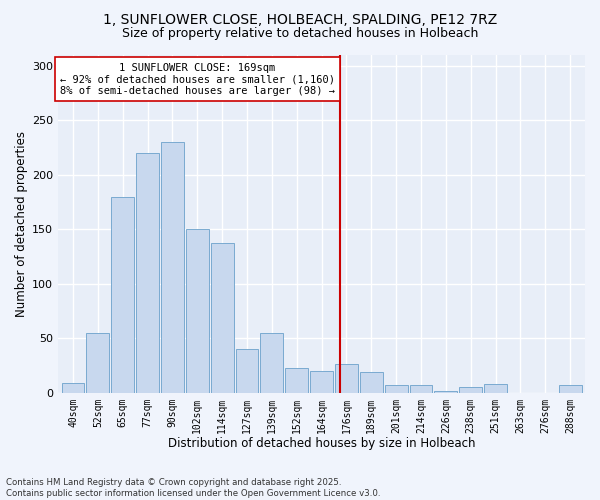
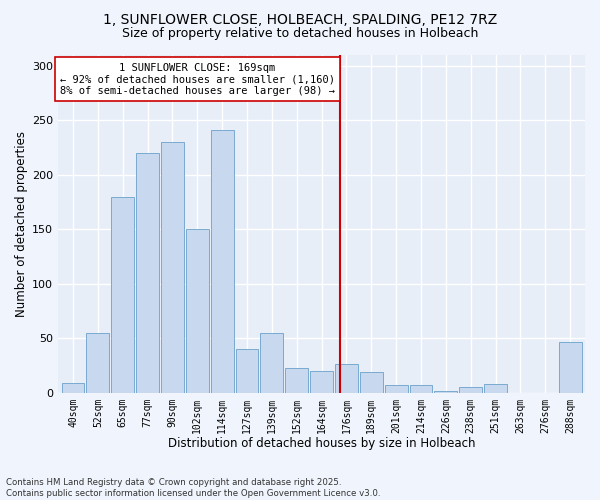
114sqm: 137 -> 241
288sqm: 7 -> 47
